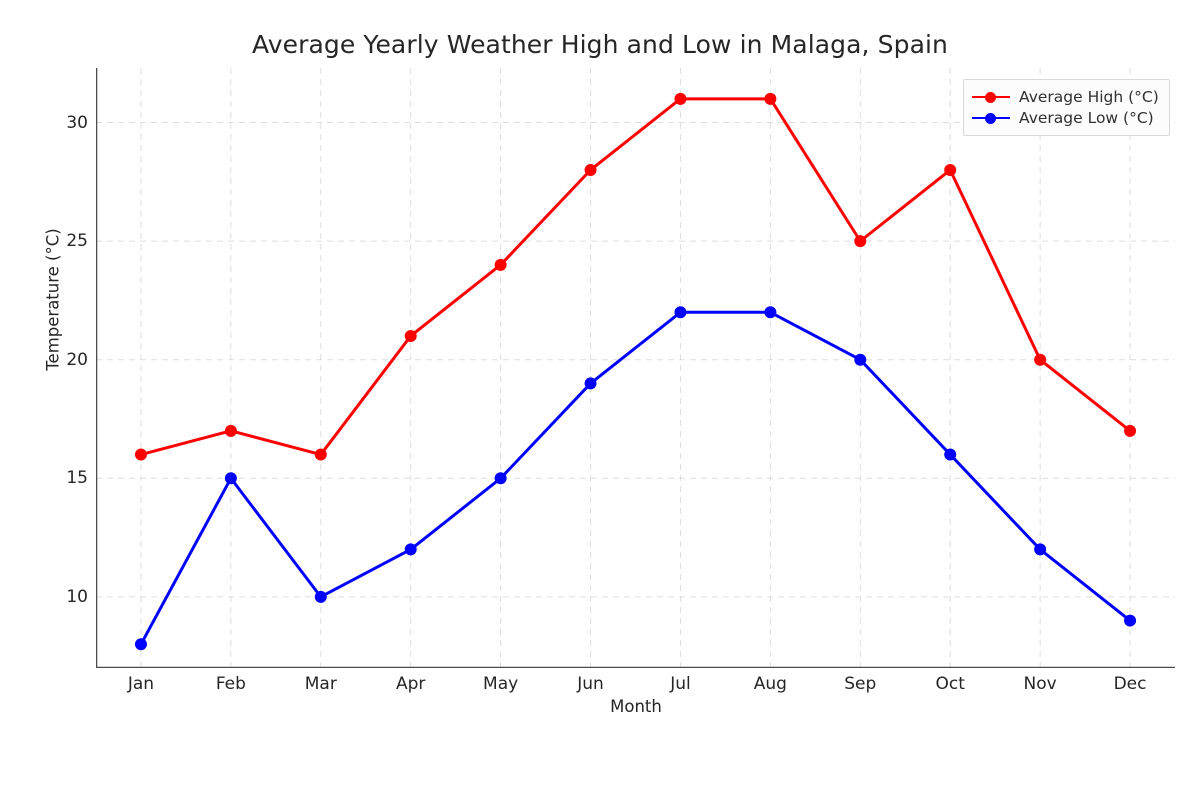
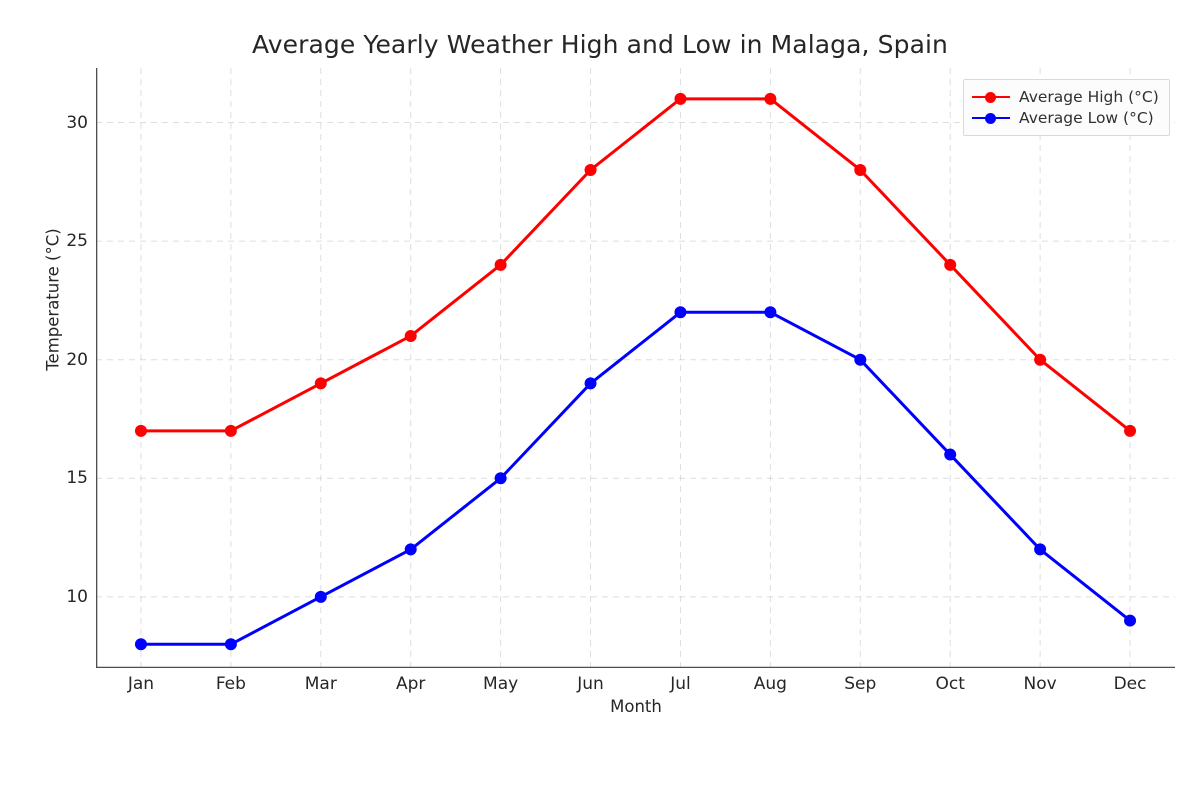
Average High (°C)/Jan: 16 -> 17
Average Low (°C)/Feb: 15 -> 8
Average High (°C)/Mar: 16 -> 19
Average High (°C)/Sep: 25 -> 28
Average High (°C)/Oct: 28 -> 24
